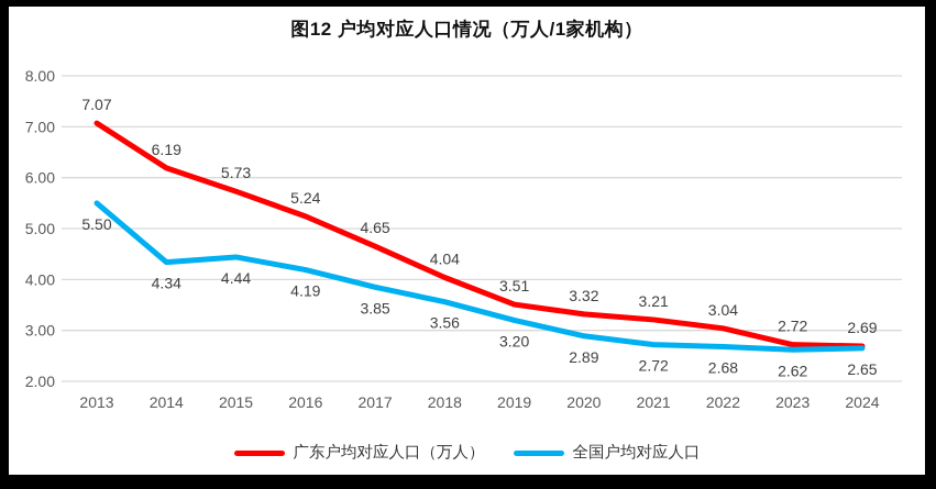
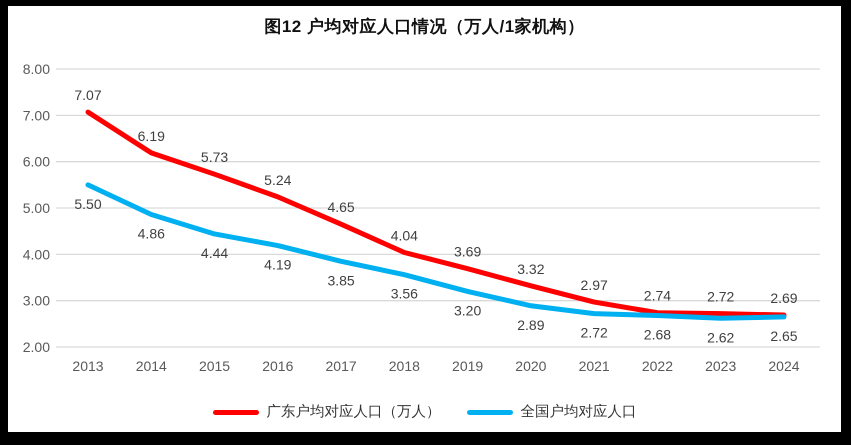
全国户均对应人口/2014: 4.34 -> 4.86
广东户均对应人口（万人）/2019: 3.51 -> 3.69
广东户均对应人口（万人）/2021: 3.21 -> 2.97
广东户均对应人口（万人）/2022: 3.04 -> 2.74
